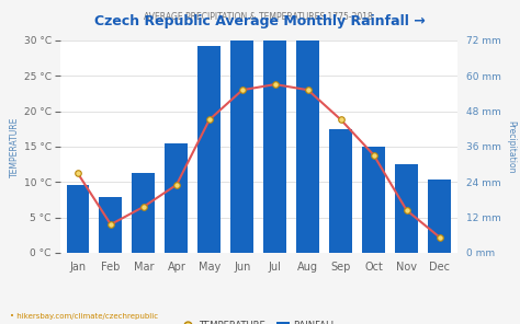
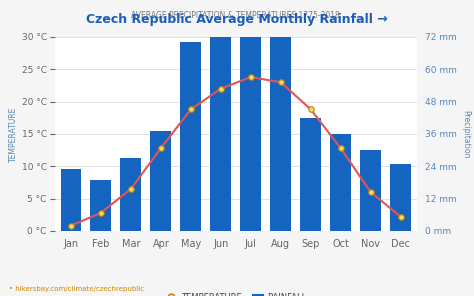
TEMPERATURE/Jan: 11.2 °C -> 0.8 °C
TEMPERATURE/Feb: 4.0 °C -> 2.8 °C
TEMPERATURE/Apr: 9.6 °C -> 12.8 °C
TEMPERATURE/Jun: 23.0 °C -> 22.0 °C
TEMPERATURE/Oct: 13.8 °C -> 12.8 °C
